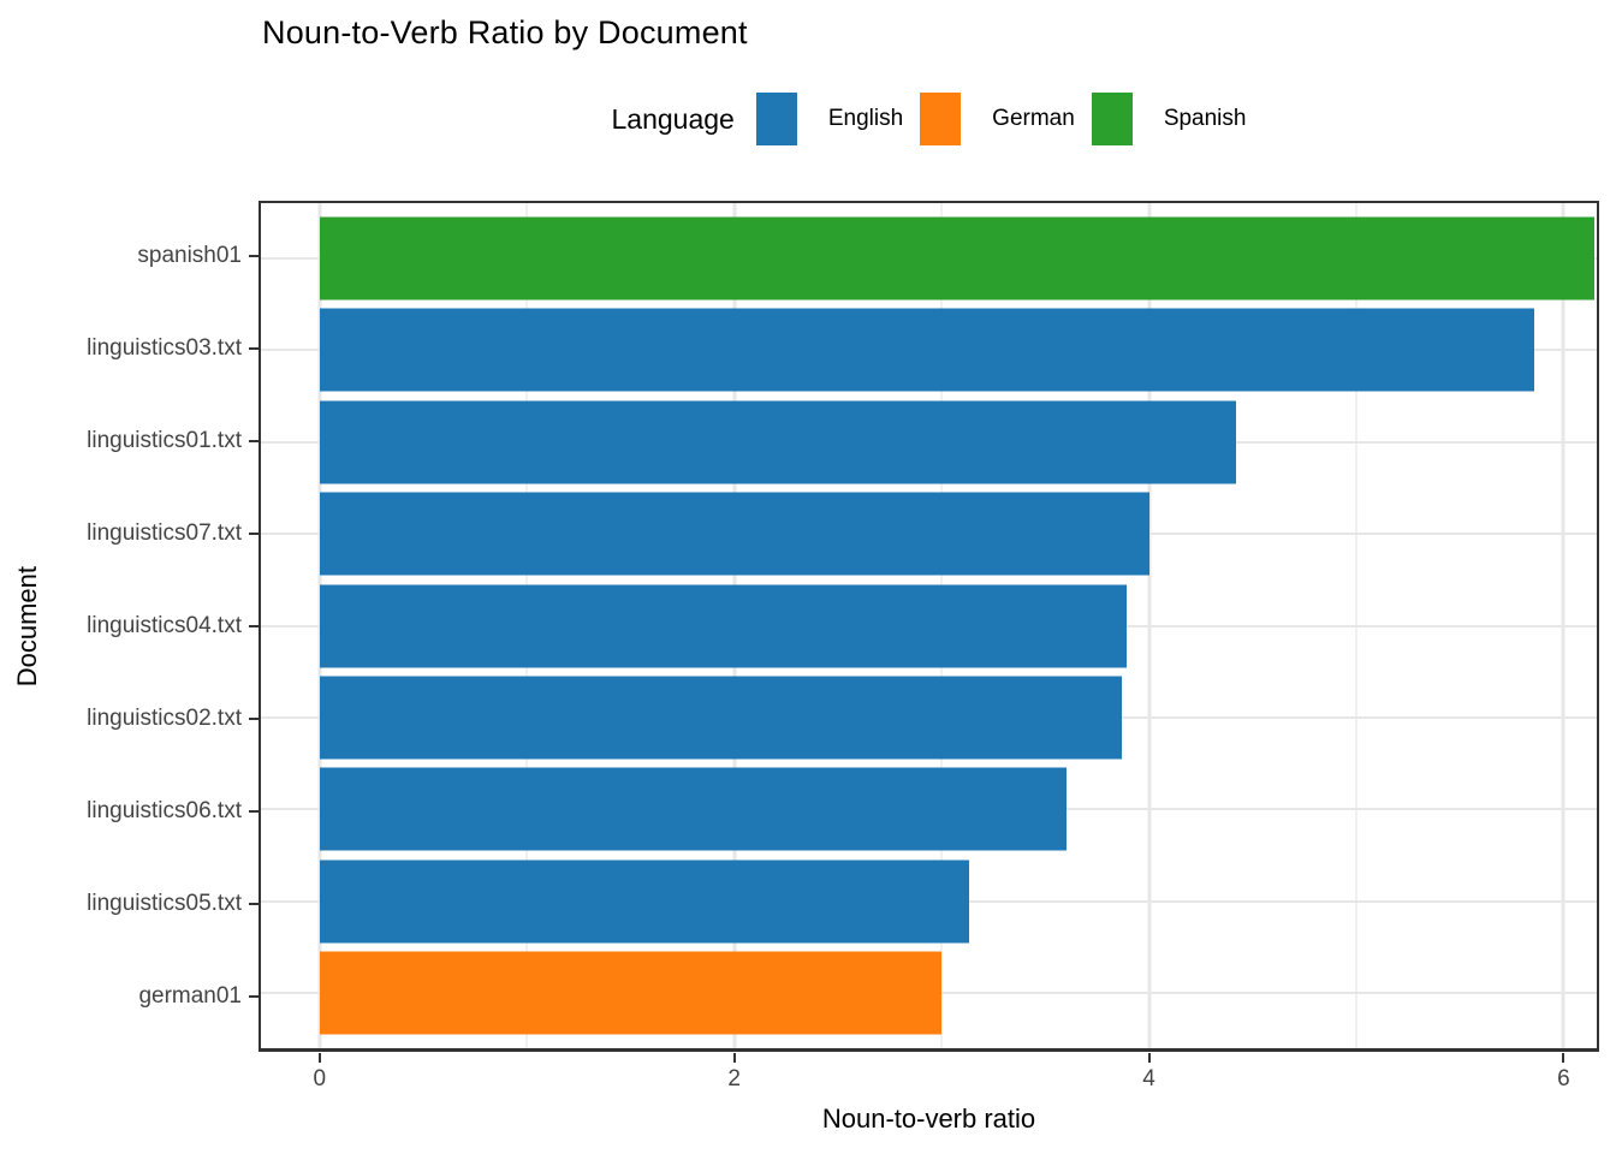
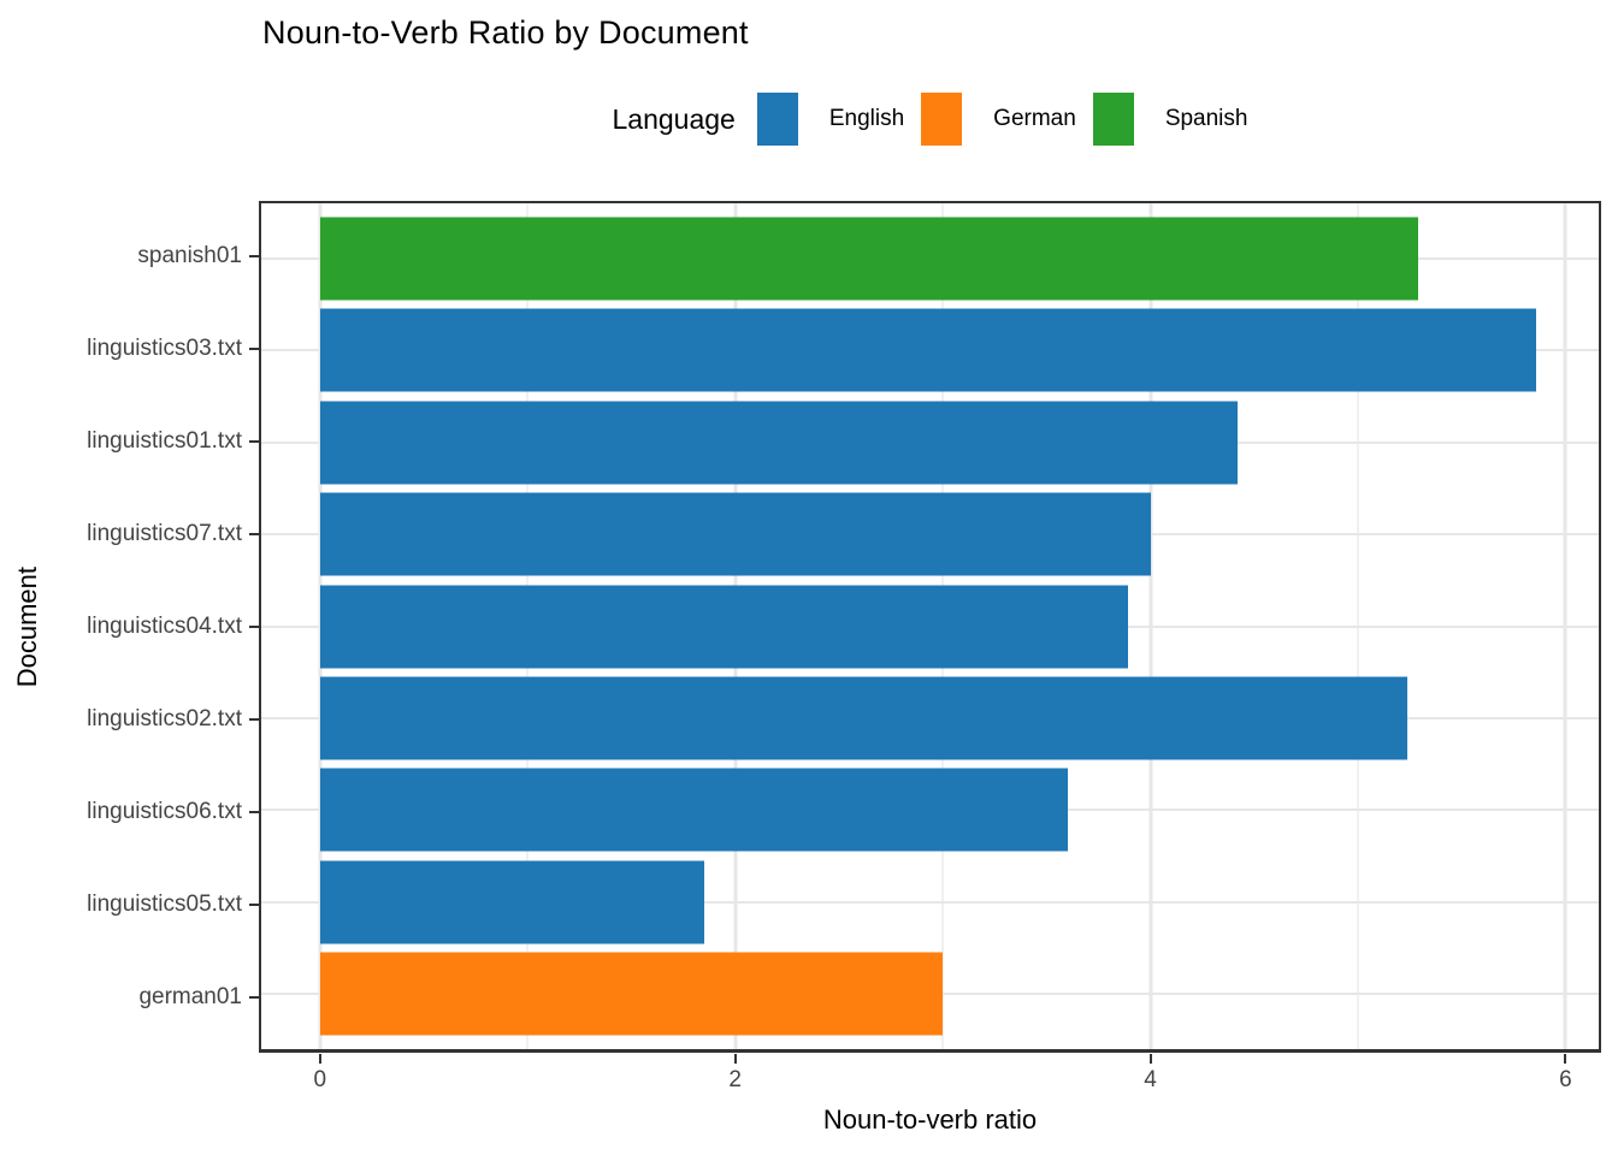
spanish01: 6.15 -> 5.29
linguistics02.txt: 3.87 -> 5.24
linguistics05.txt: 3.13 -> 1.85
